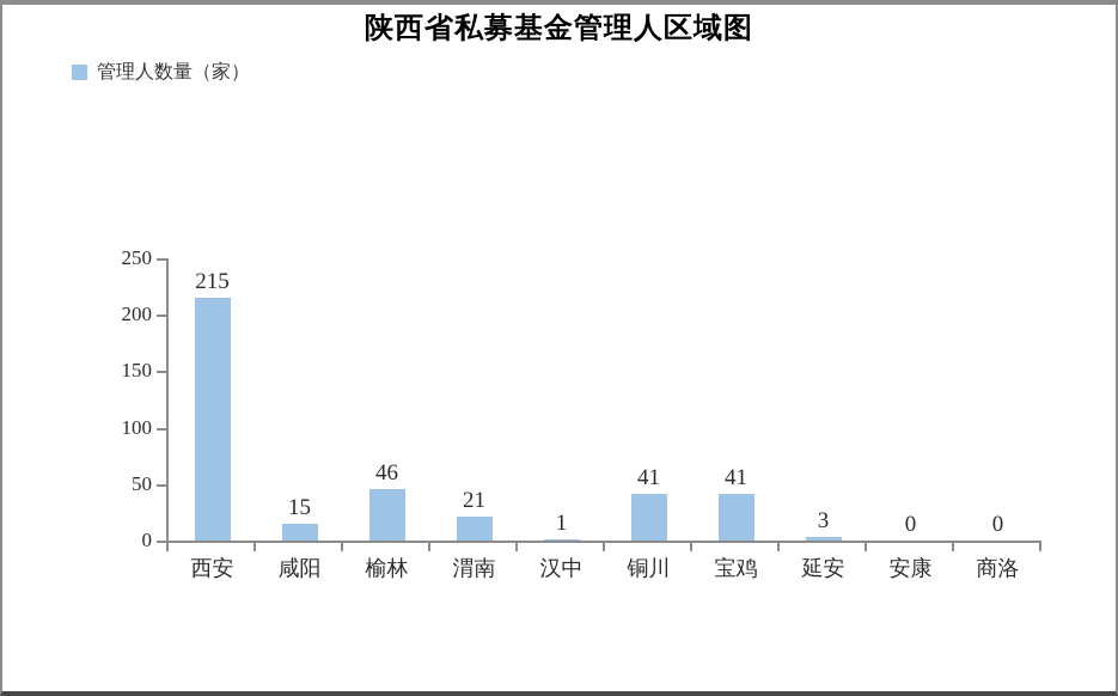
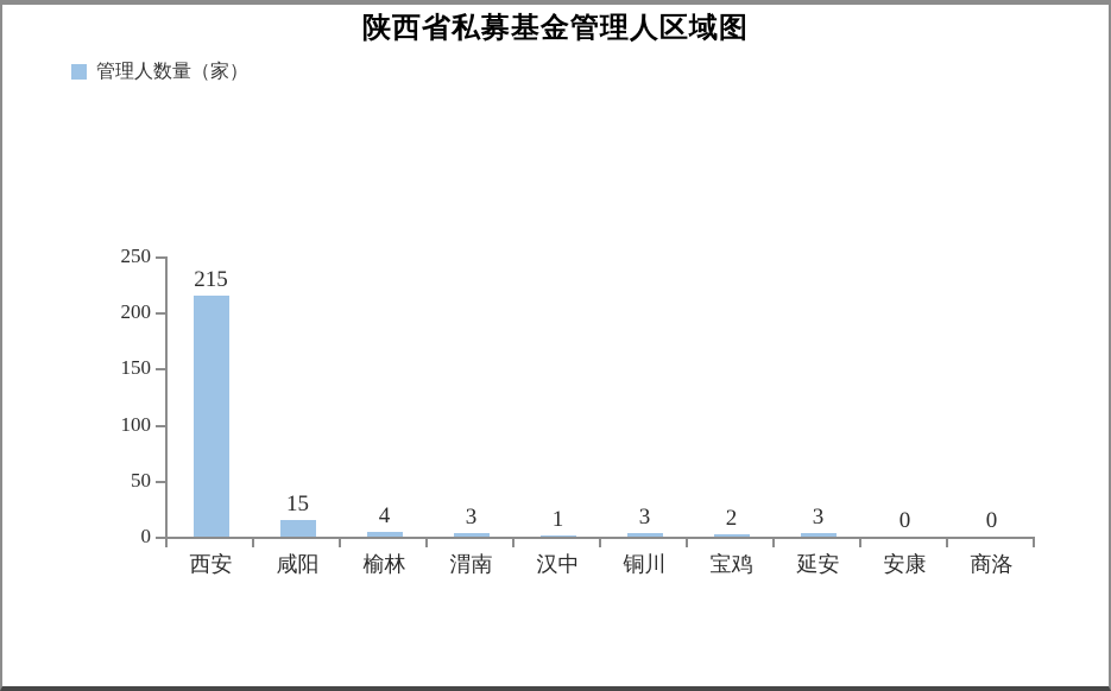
榆林: 46 -> 4
渭南: 21 -> 3
铜川: 41 -> 3
宝鸡: 41 -> 2
